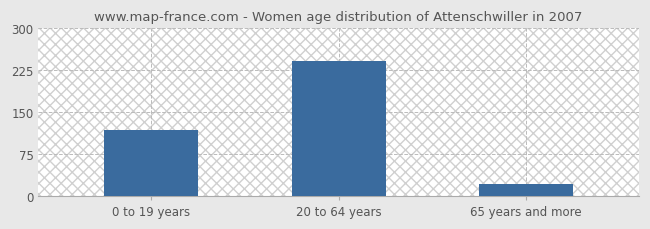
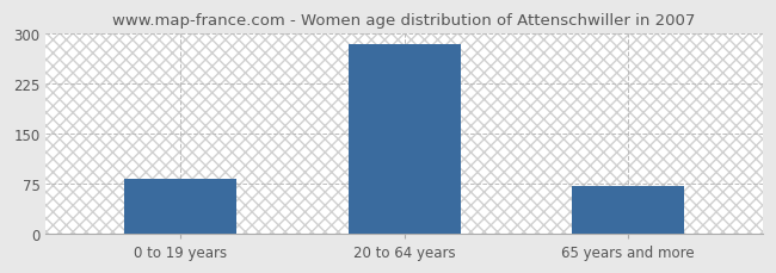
0 to 19 years: 118 -> 82
20 to 64 years: 242 -> 284
65 years and more: 22 -> 72
